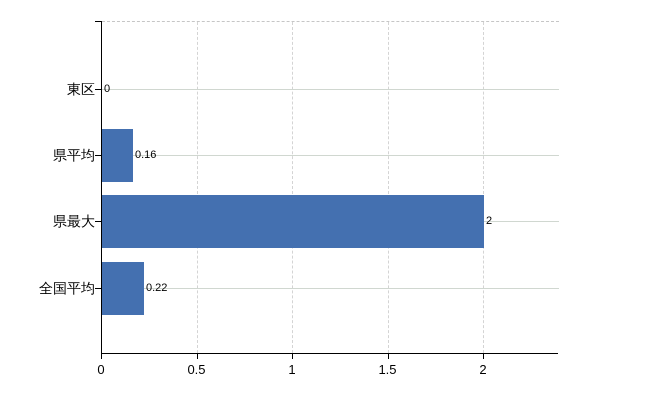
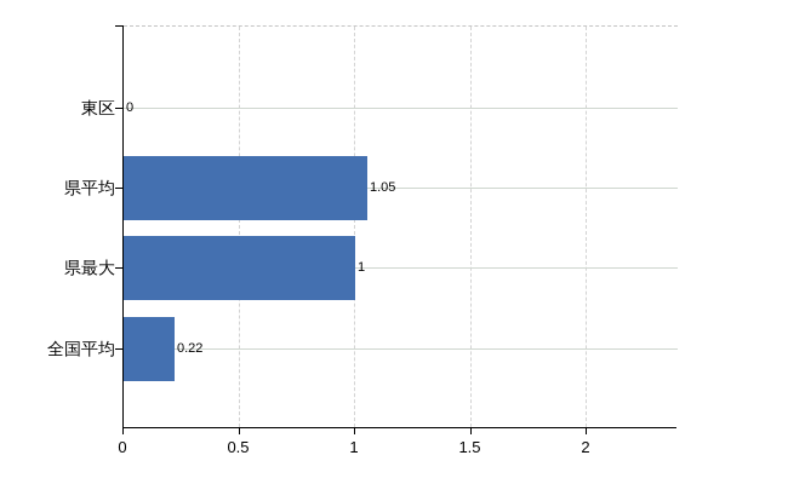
県平均: 0.16 -> 1.05
県最大: 2 -> 1
